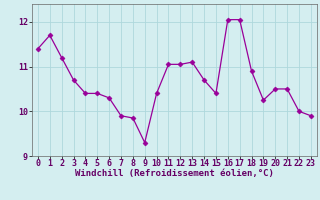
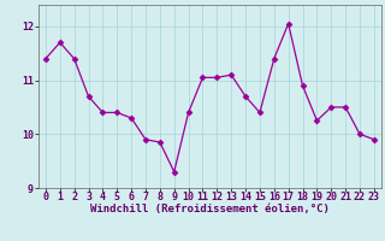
2: 11.20 -> 11.40
16: 12.05 -> 11.40
